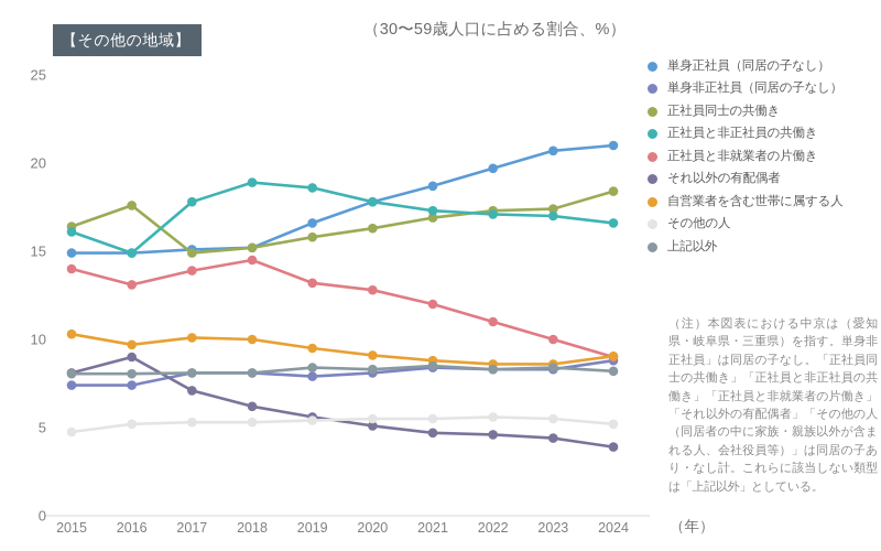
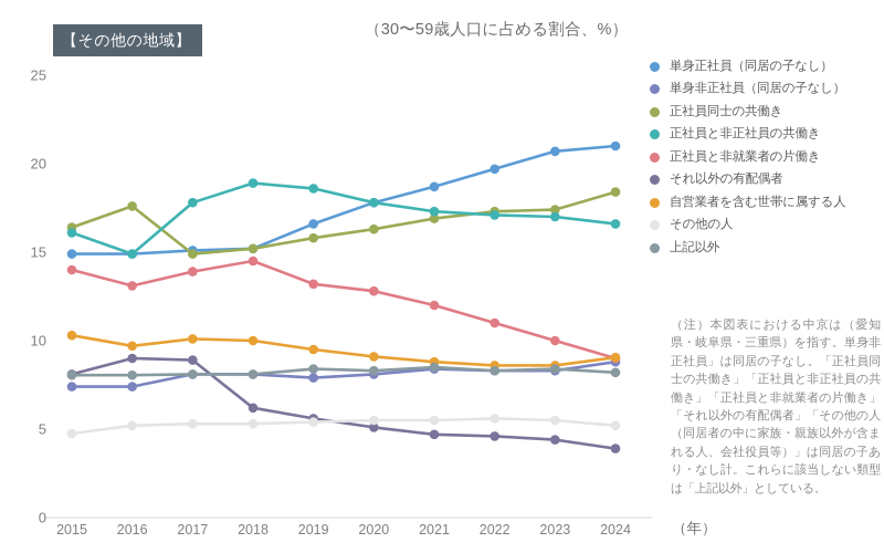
それ以外の有配偶者/2017: 7.1 -> 8.9
